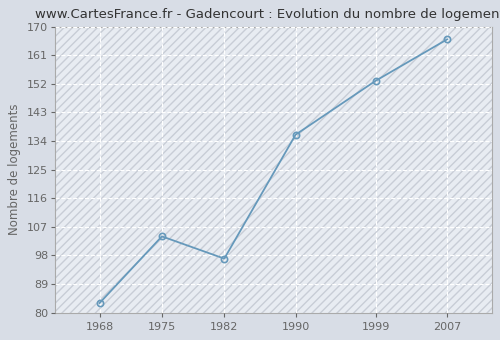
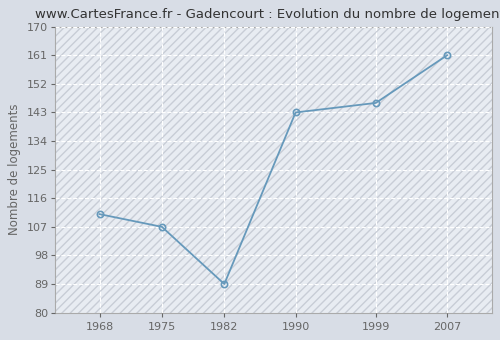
1968: 83 -> 111
1975: 104 -> 107
1982: 97 -> 89
1990: 136 -> 143
1999: 153 -> 146
2007: 166 -> 161
